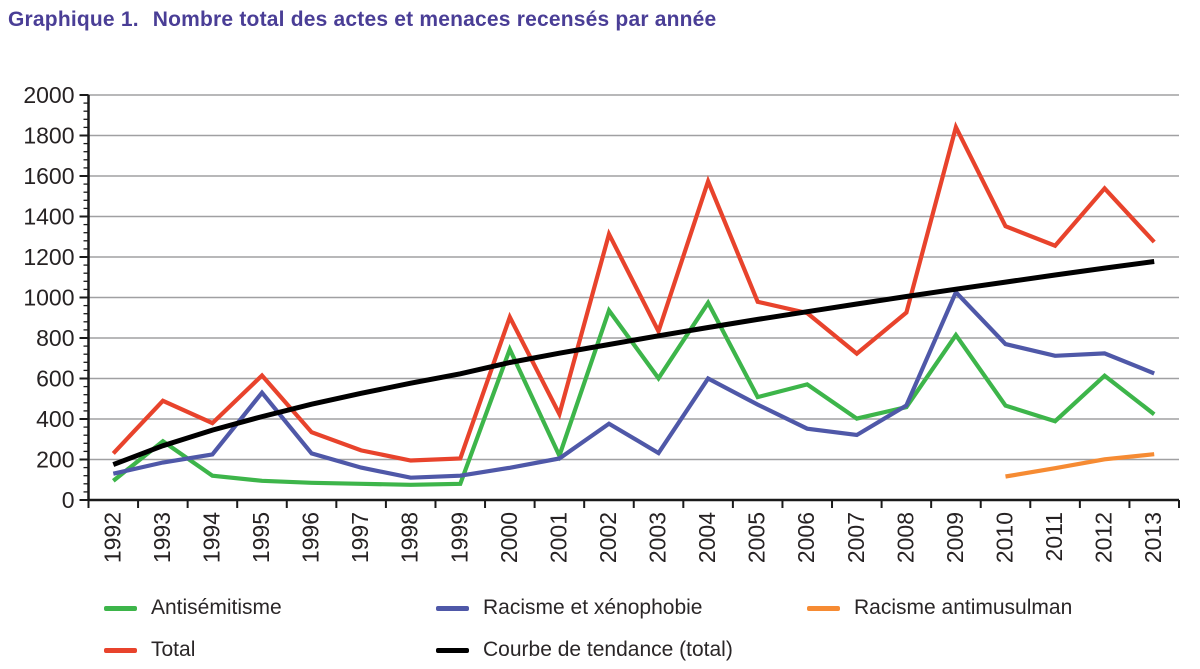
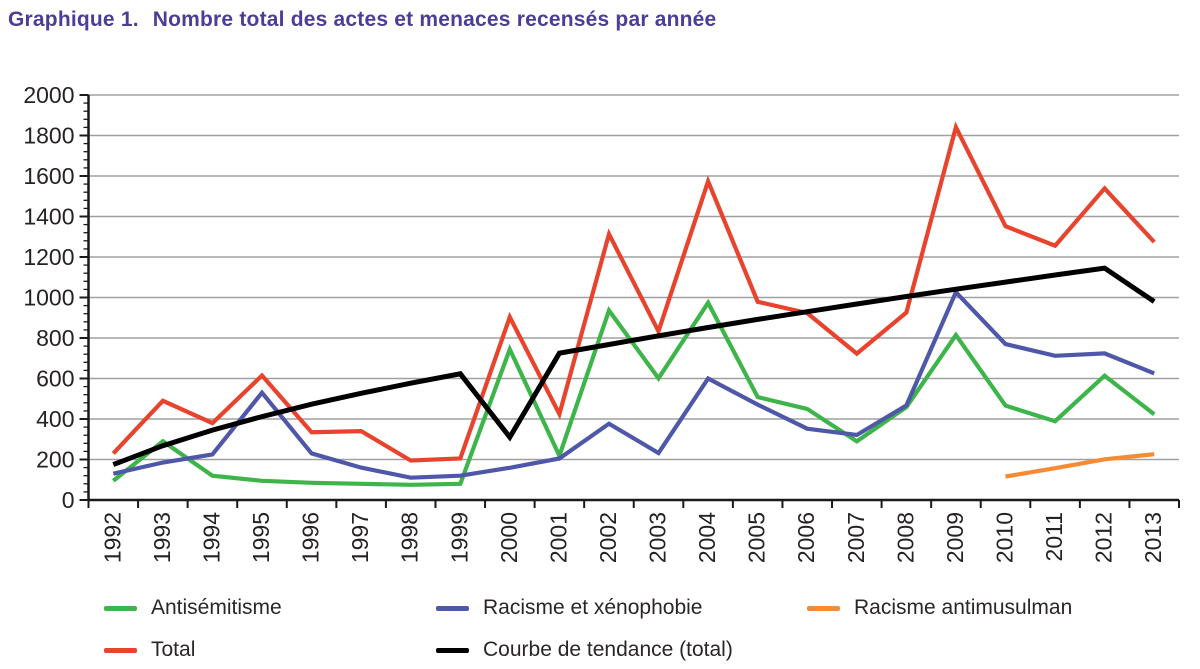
Total/1997: 240 -> 340
Courbe de tendance (total)/2000: 680 -> 310
Antisémitisme/2006: 570 -> 450
Antisémitisme/2007: 400 -> 290
Courbe de tendance (total)/2013: 1180 -> 980
